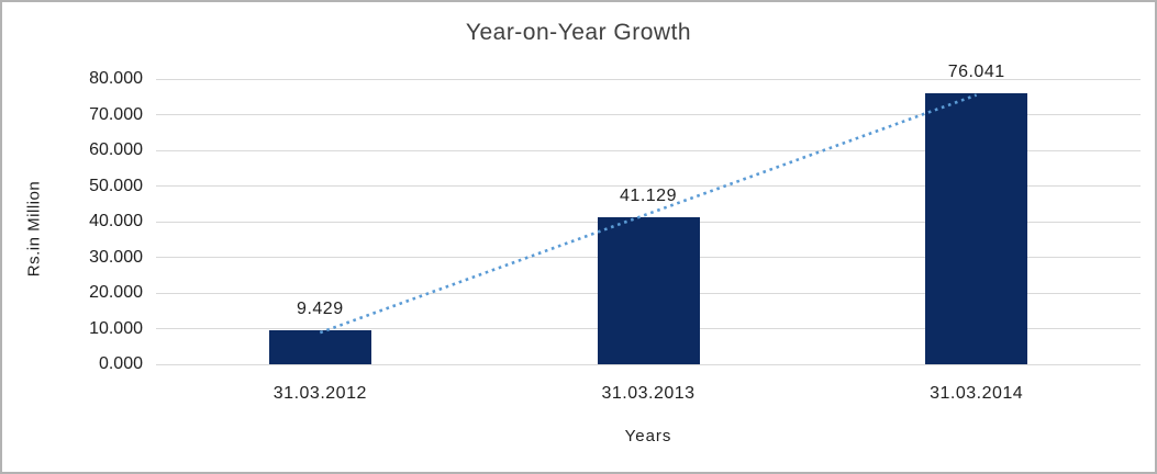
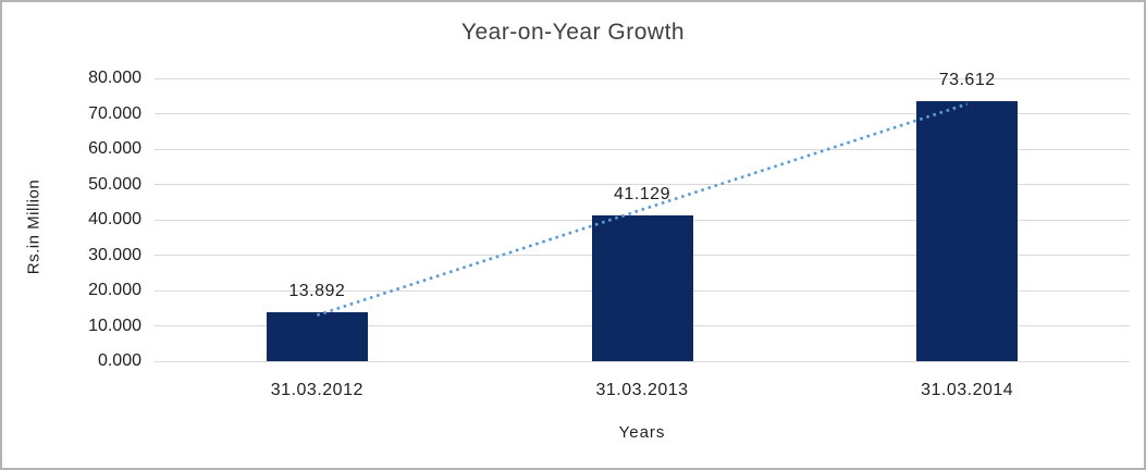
31.03.2012: 9.429 -> 13.892
31.03.2014: 76.041 -> 73.612
